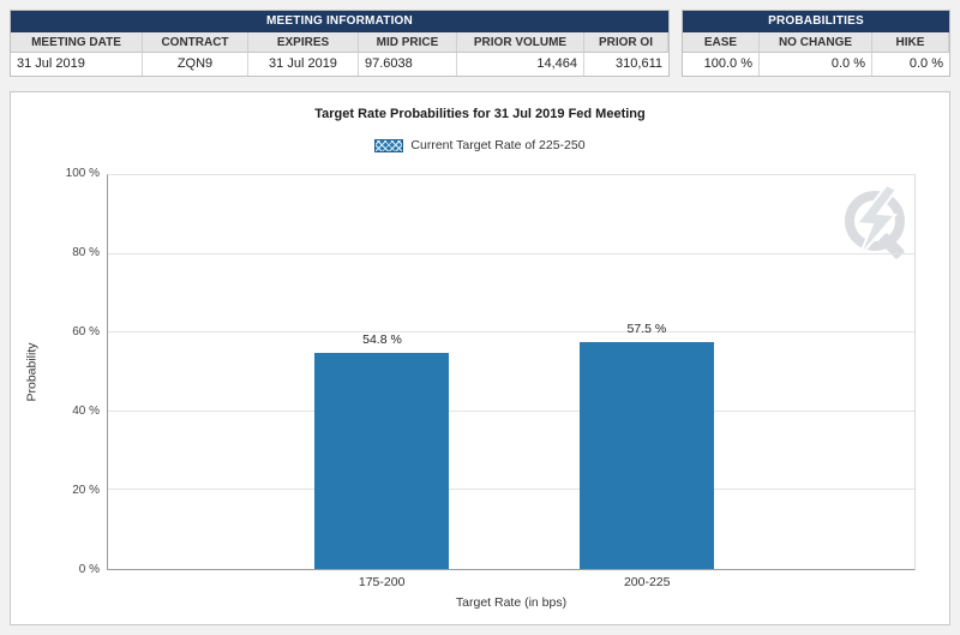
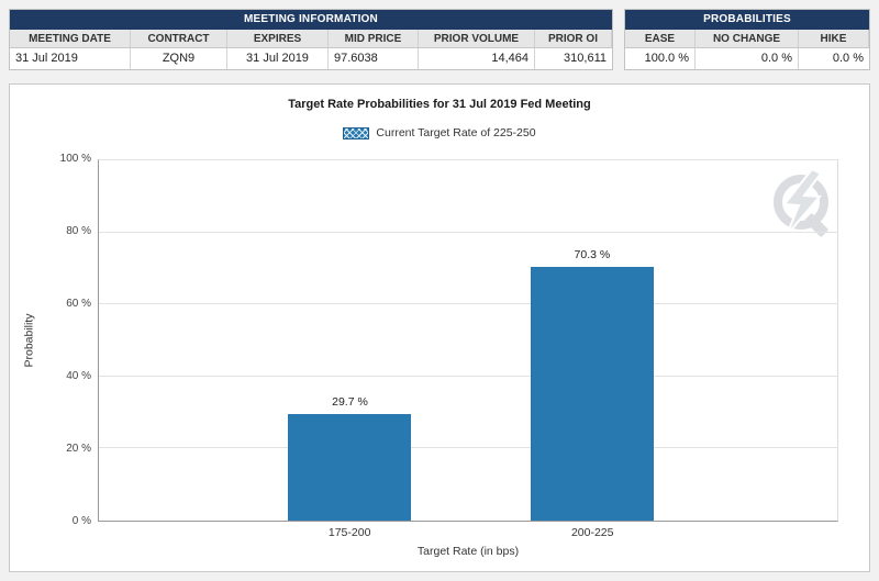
175-200: 54.8 -> 29.7
200-225: 57.5 -> 70.3
